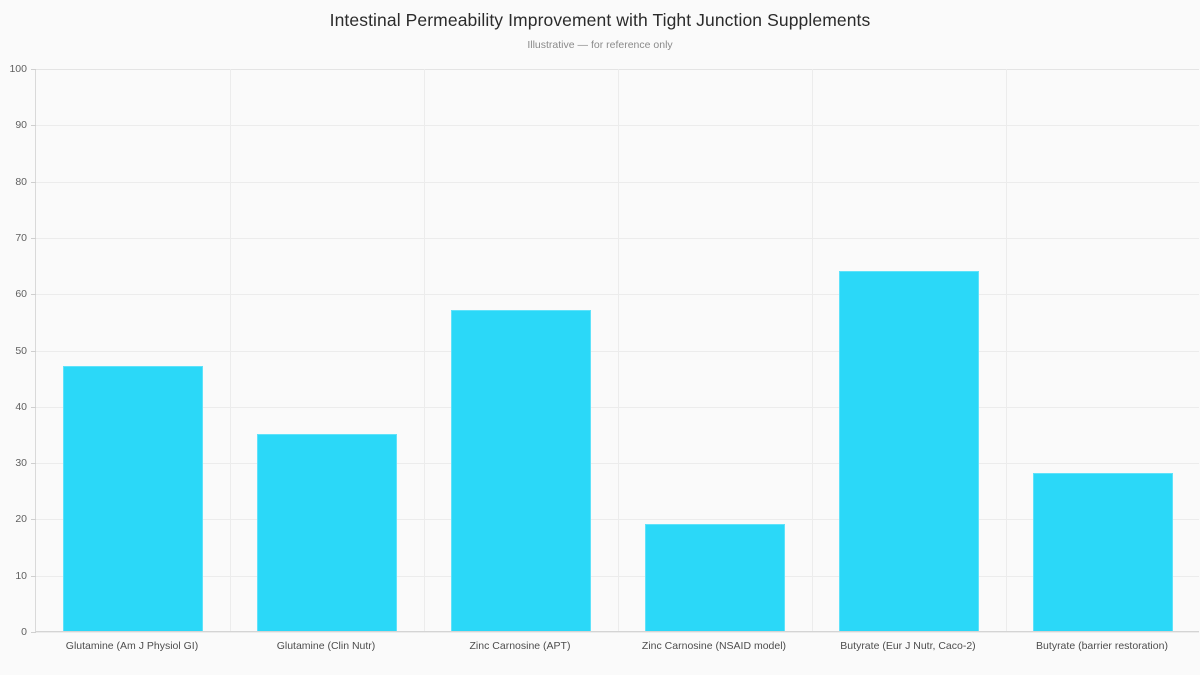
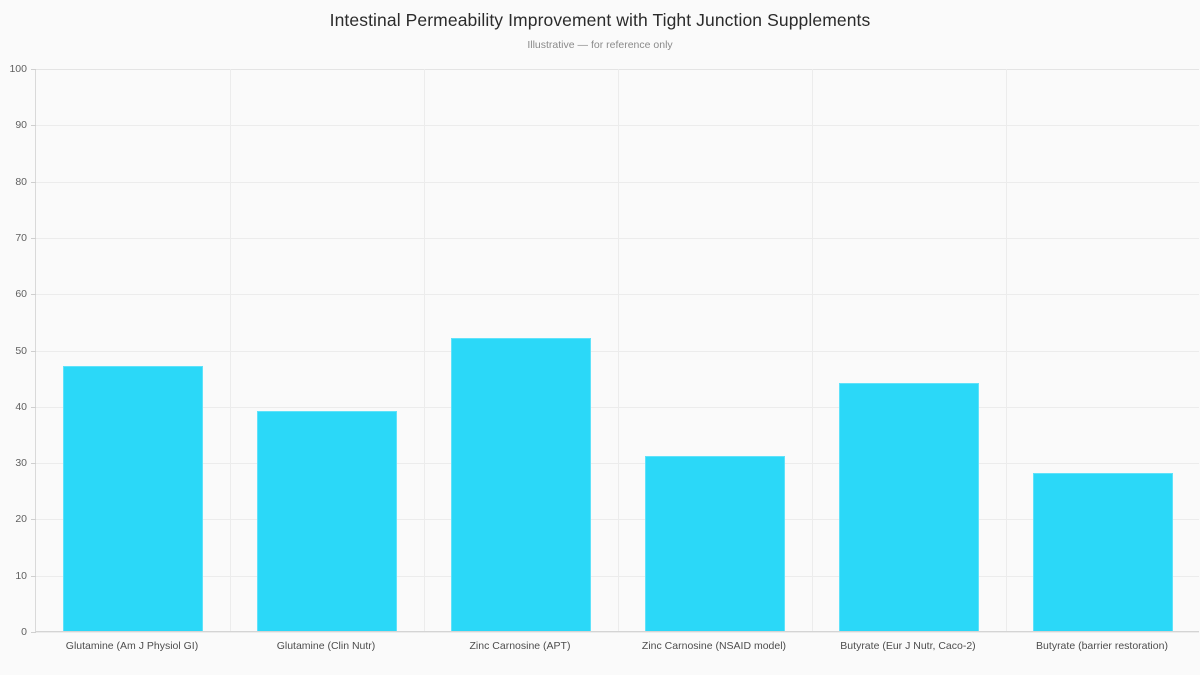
Glutamine (Clin Nutr): 35 -> 39
Zinc Carnosine (APT): 57 -> 52
Zinc Carnosine (NSAID model): 19 -> 31
Butyrate (Eur J Nutr, Caco-2): 64 -> 44
